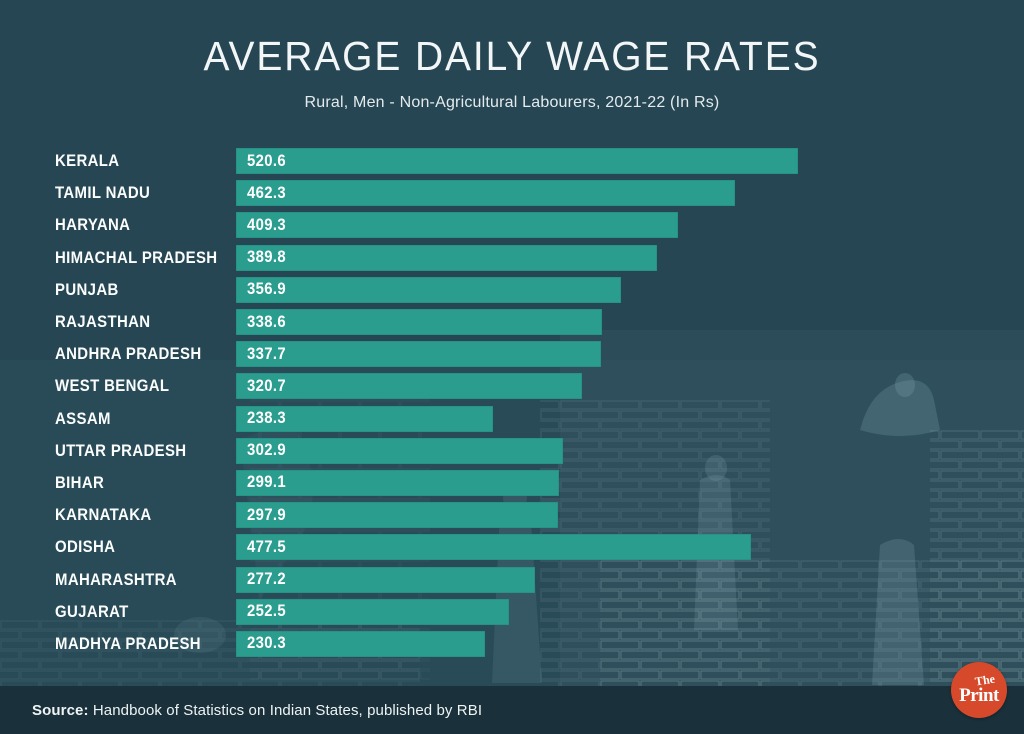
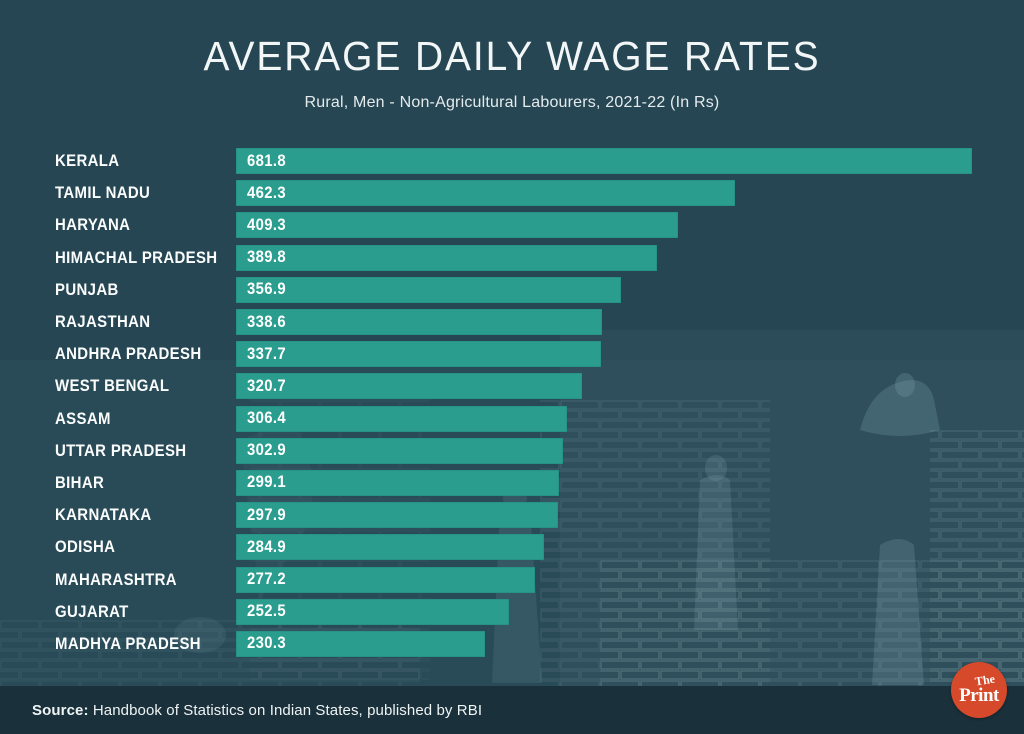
KERALA: 520.6 -> 681.8
ASSAM: 238.3 -> 306.4
ODISHA: 477.5 -> 284.9
